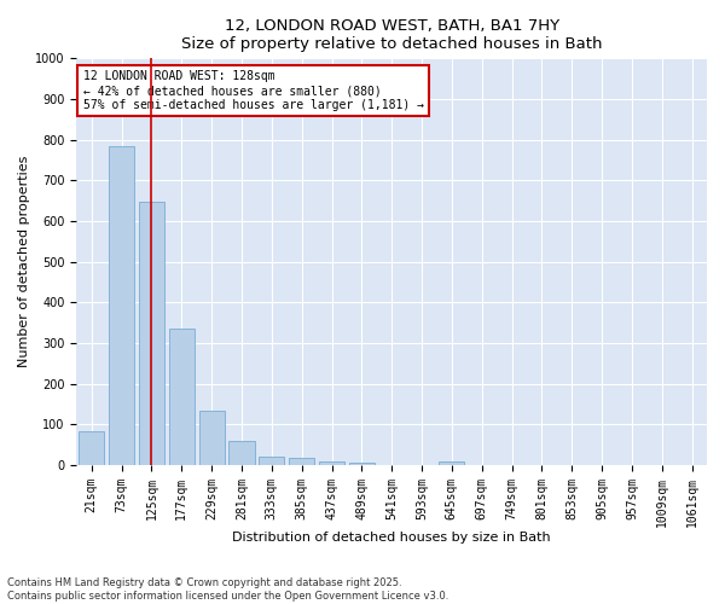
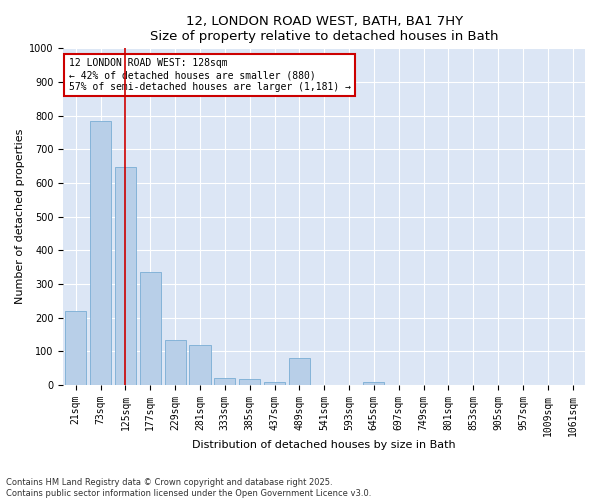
21sqm: 83 -> 220
281sqm: 60 -> 120
489sqm: 7 -> 80
